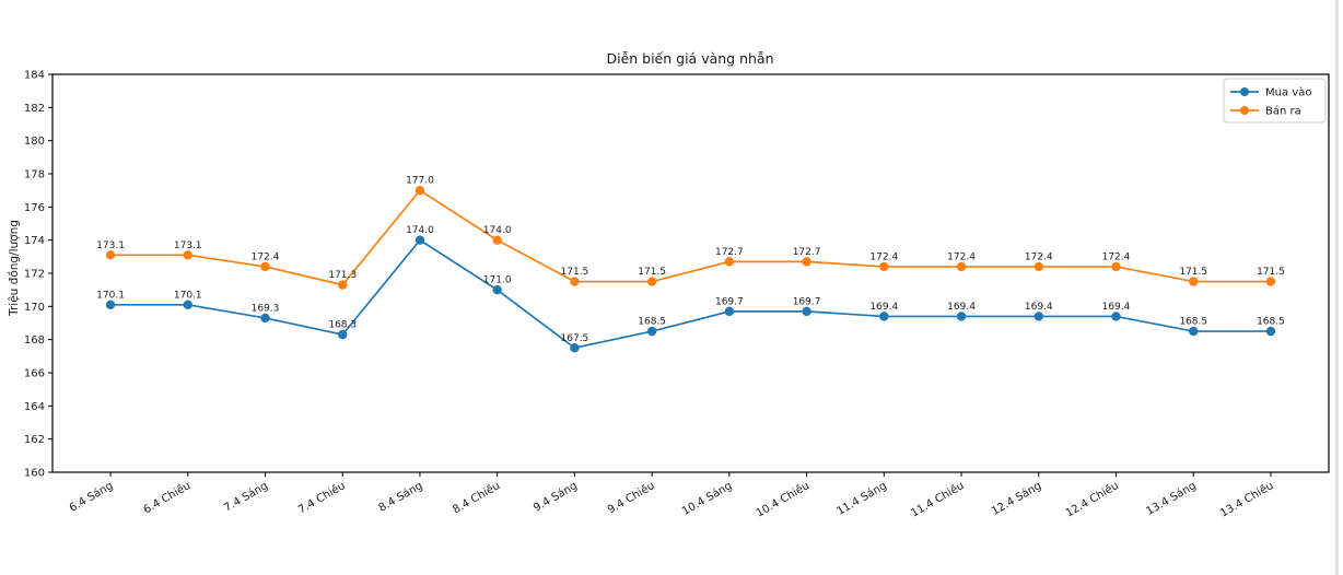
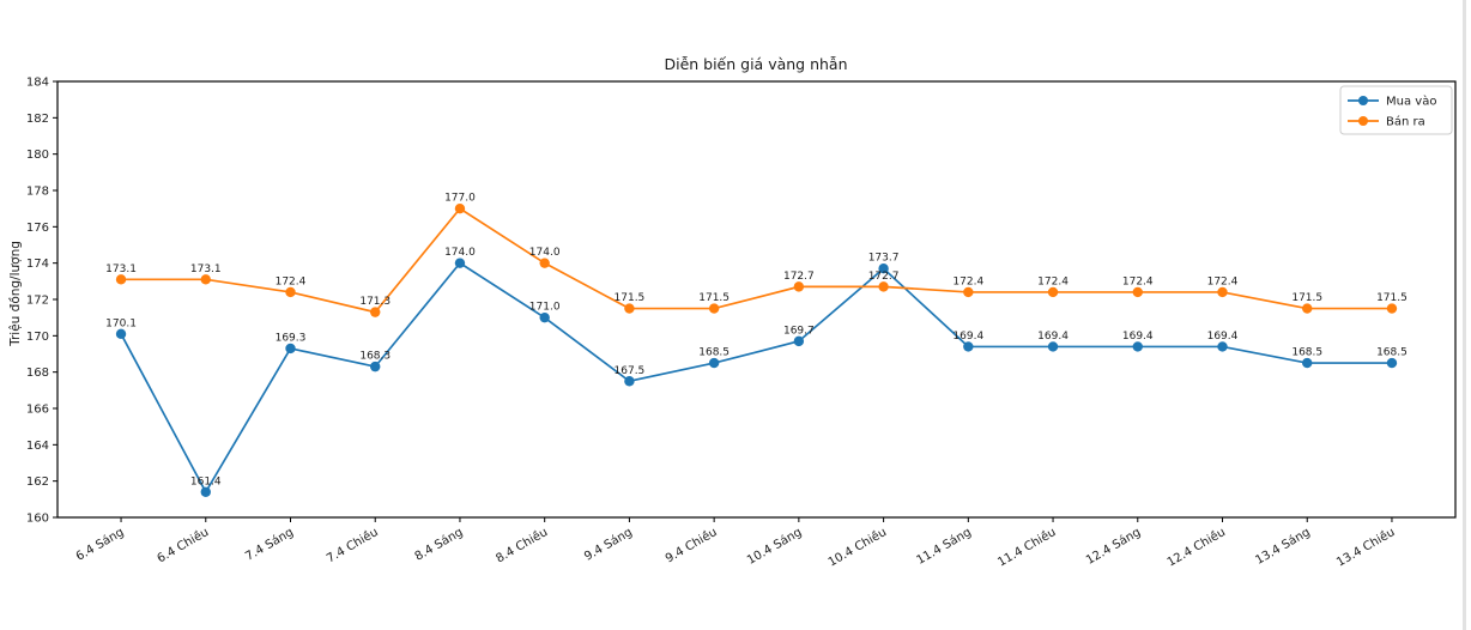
Mua vào/6.4 Chiều: 170.1 -> 161.4
Mua vào/10.4 Chiều: 169.7 -> 173.7
